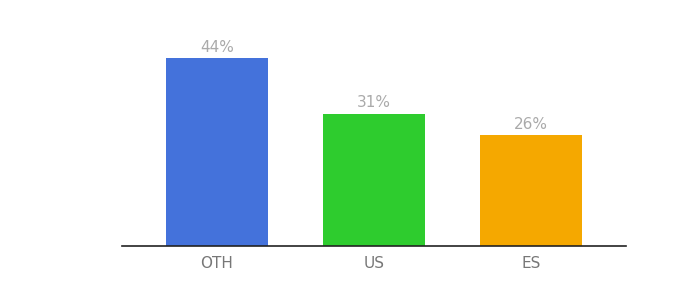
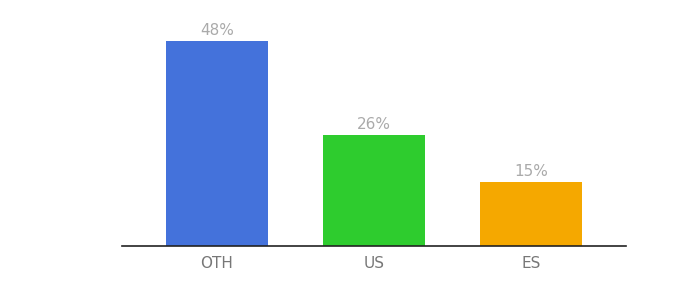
OTH: 44% -> 48%
US: 31% -> 26%
ES: 26% -> 15%
